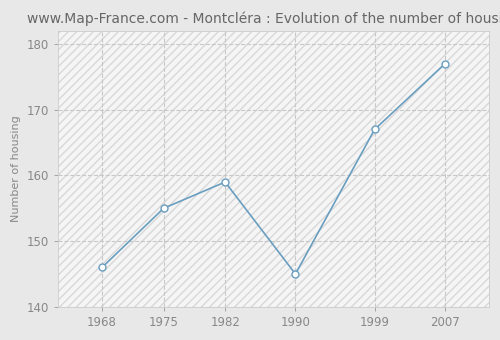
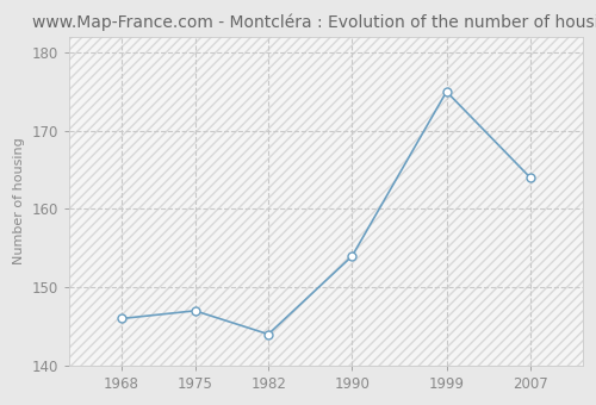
1975: 155 -> 147
1982: 159 -> 144
1990: 145 -> 154
1999: 167 -> 175
2007: 177 -> 164
